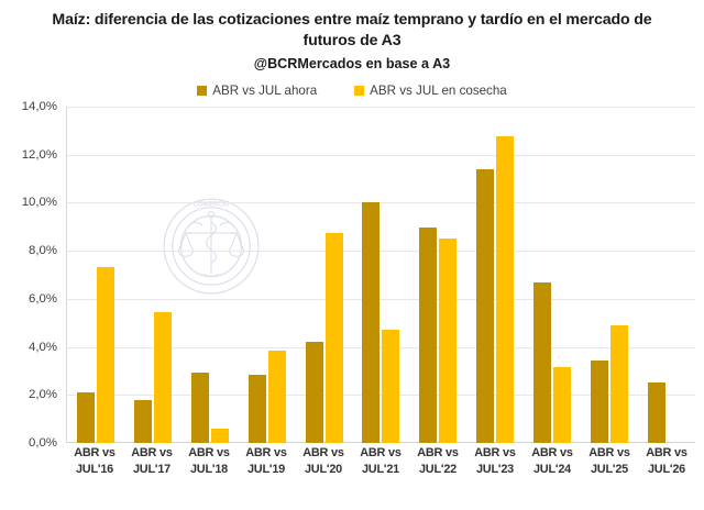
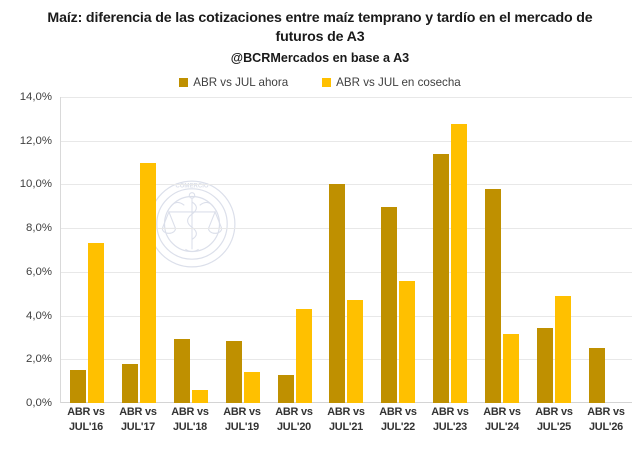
ABR vs JUL ahora/ABR vs JUL'16: 2,1% -> 1,5%
ABR vs JUL en cosecha/ABR vs JUL'17: 5,5% -> 11,0%
ABR vs JUL en cosecha/ABR vs JUL'19: 3,9% -> 1,4%
ABR vs JUL ahora/ABR vs JUL'20: 4,2% -> 1,3%
ABR vs JUL en cosecha/ABR vs JUL'20: 8,8% -> 4,3%
ABR vs JUL en cosecha/ABR vs JUL'22: 8,5% -> 5,6%
ABR vs JUL ahora/ABR vs JUL'24: 6,7% -> 9,8%
